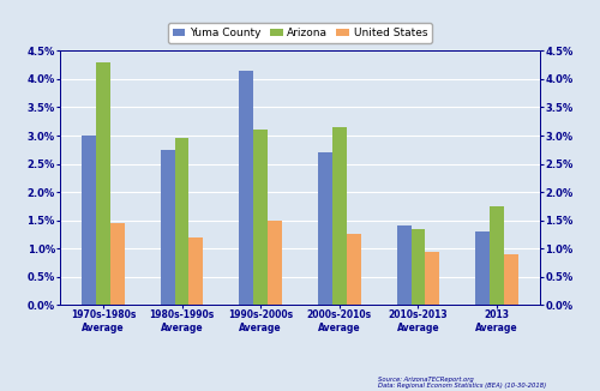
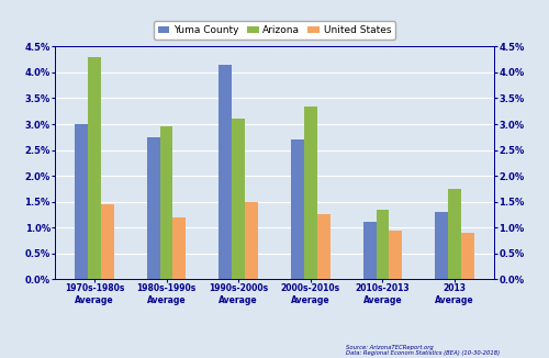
Arizona/2000s-2010s Average: 3.15% -> 3.35%
Yuma County/2010s-2013 Average: 1.40% -> 1.10%
